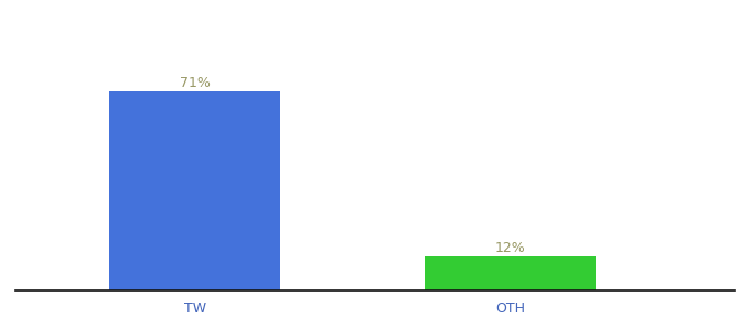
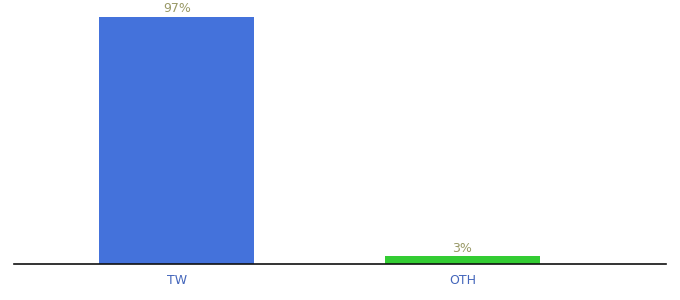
TW: 71% -> 97%
OTH: 12% -> 3%
